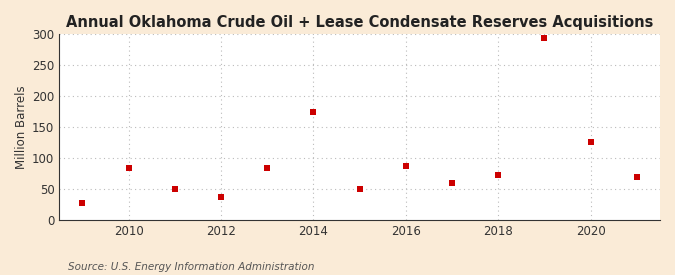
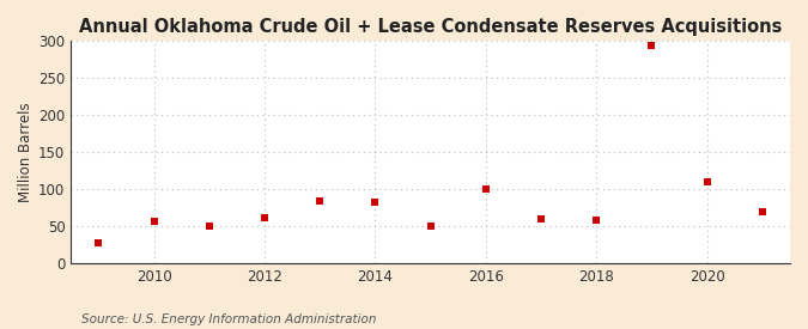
2010: 84 -> 57
2012: 38 -> 62
2014: 174 -> 82
2016: 88 -> 100
2018: 72 -> 58
2020: 126 -> 110
